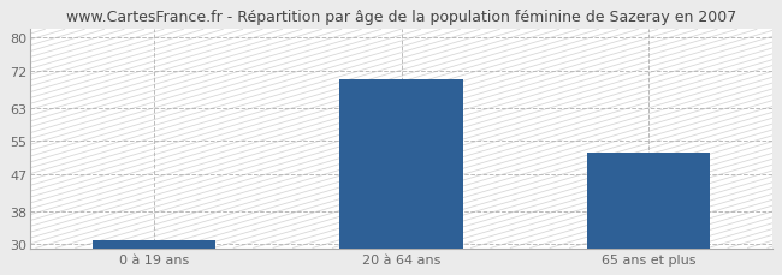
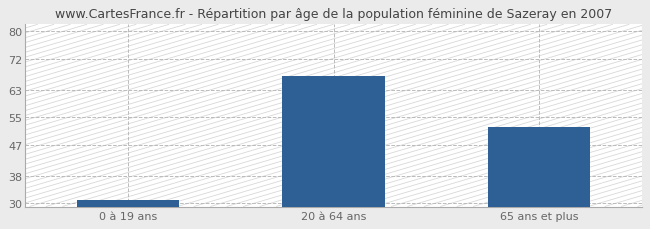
20 à 64 ans: 70 -> 67
